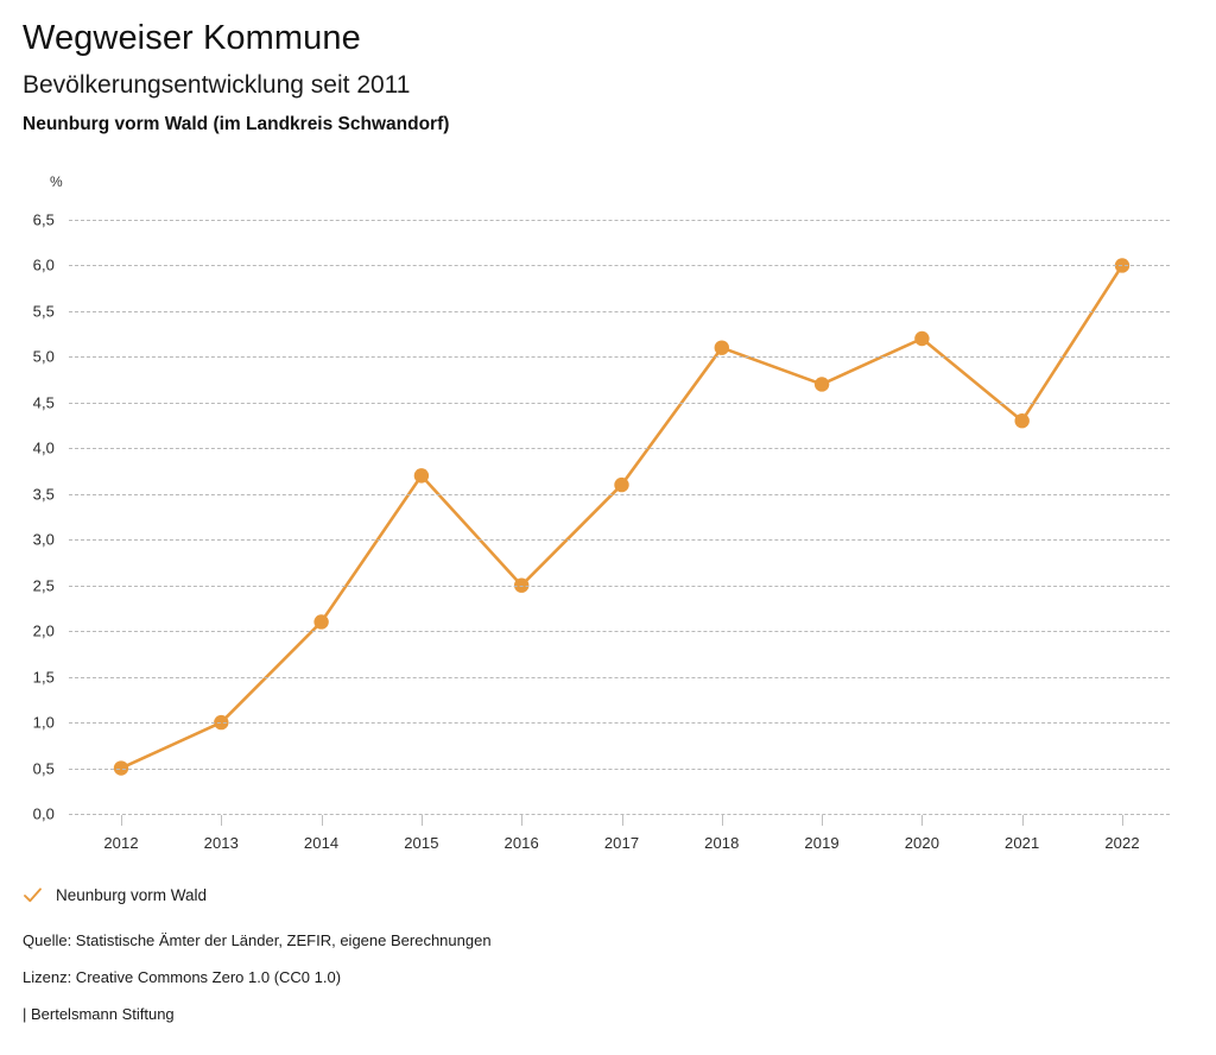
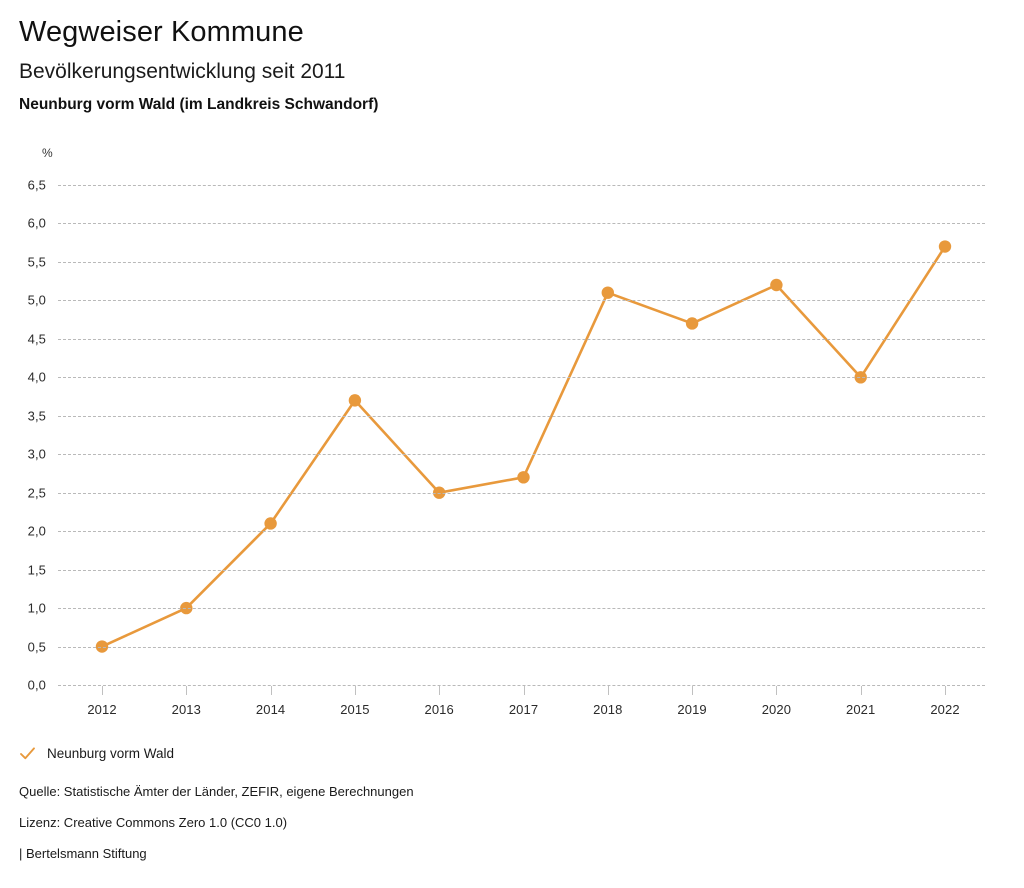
2017: 3,6 -> 2,7
2021: 4,3 -> 4,0
2022: 6,0 -> 5,7
